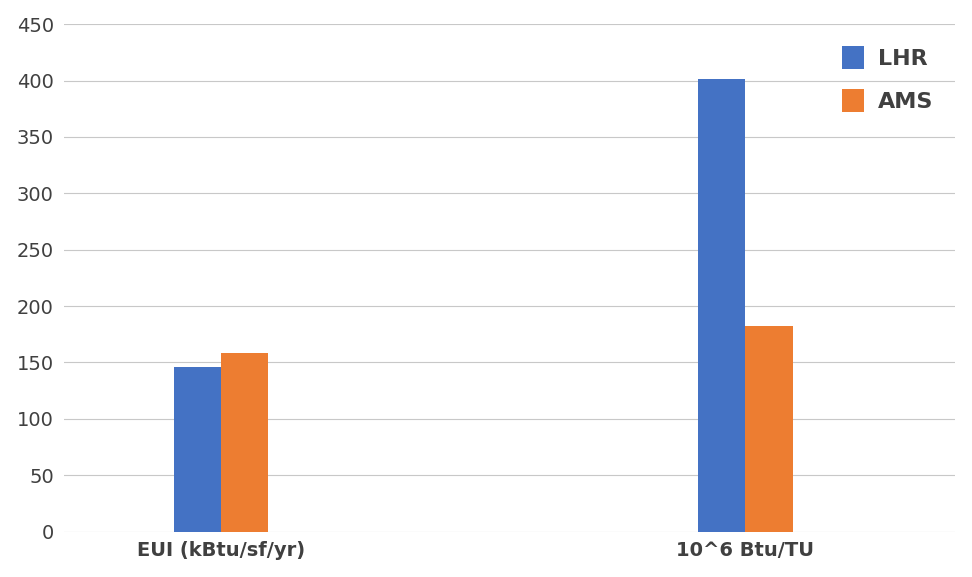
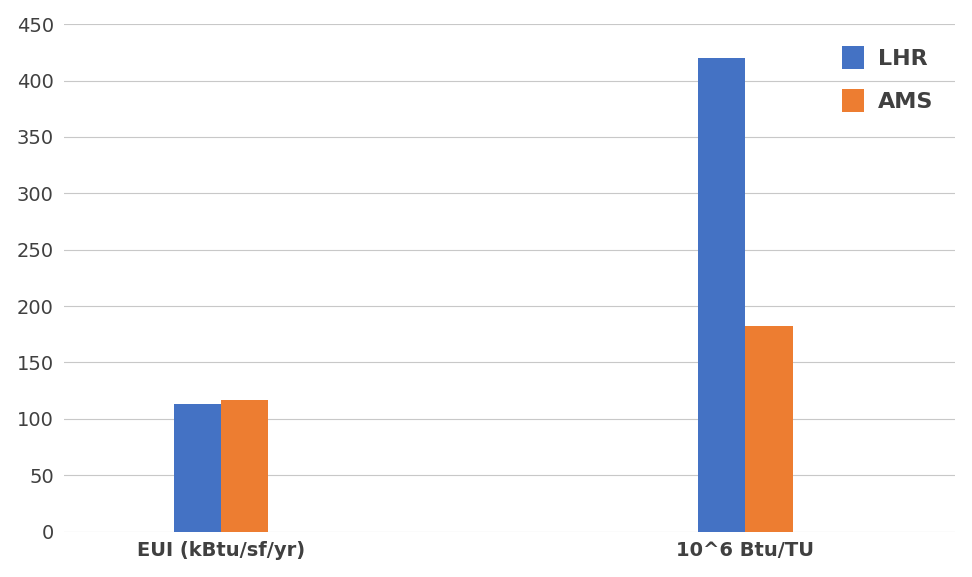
LHR/EUI (kBtu/sf/yr): 146 -> 113
AMS/EUI (kBtu/sf/yr): 158 -> 117
LHR/10^6 Btu/TU: 401 -> 420
